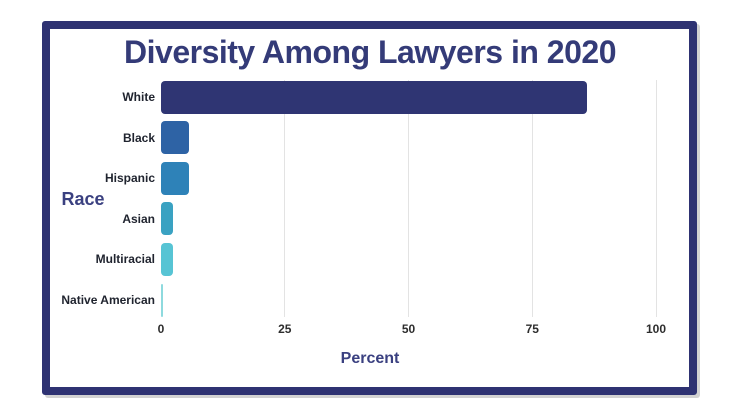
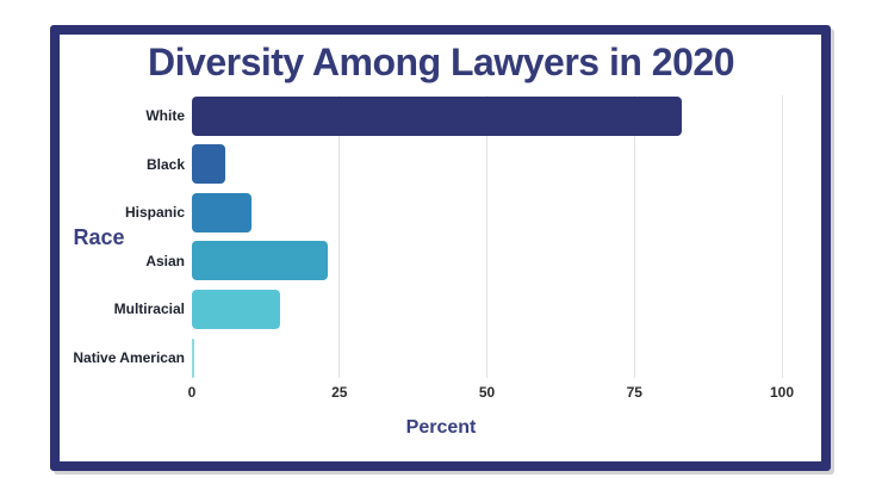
White: 86 -> 83
Hispanic: 6 -> 10
Asian: 2 -> 23
Multiracial: 2 -> 15
